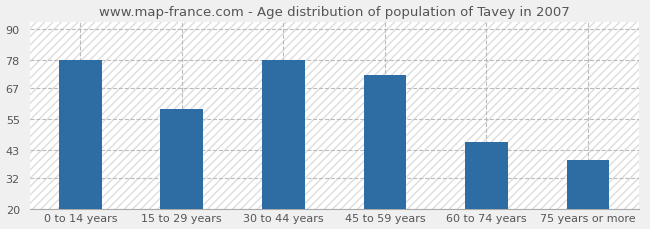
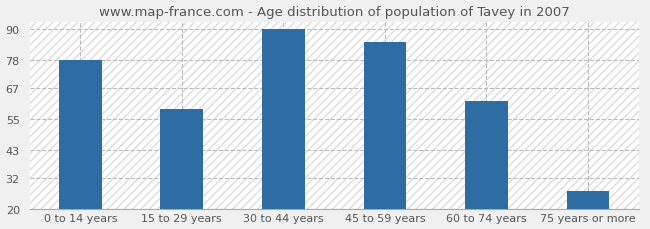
30 to 44 years: 78 -> 90
45 to 59 years: 72 -> 85
60 to 74 years: 46 -> 62
75 years or more: 39 -> 27
